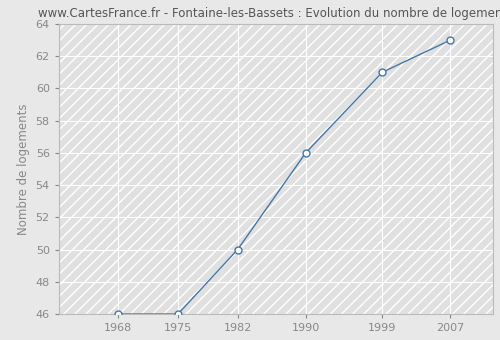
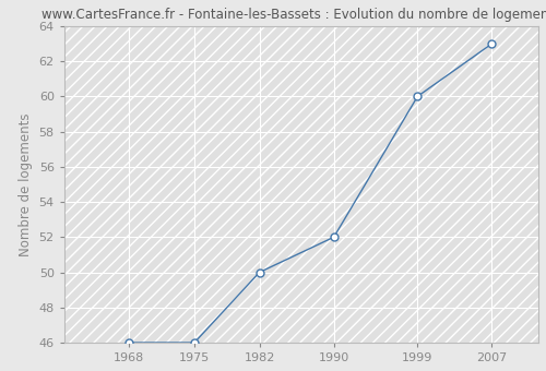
1990: 56 -> 52
1999: 61 -> 60
